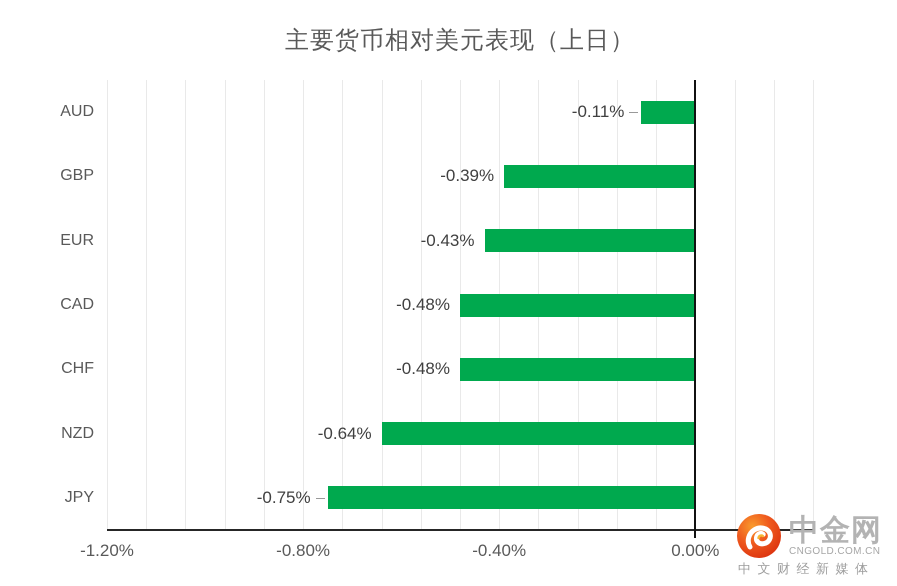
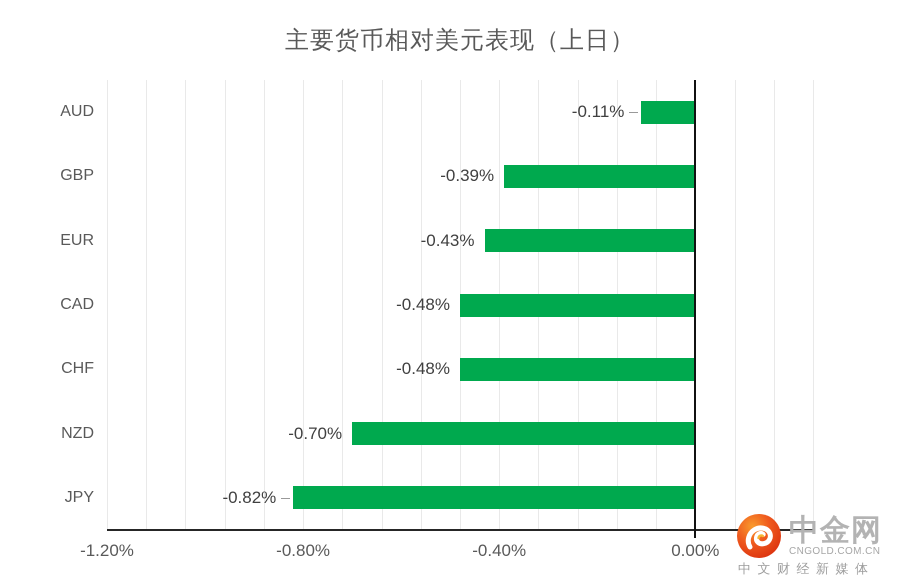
NZD: -0.64% -> -0.70%
JPY: -0.75% -> -0.82%
